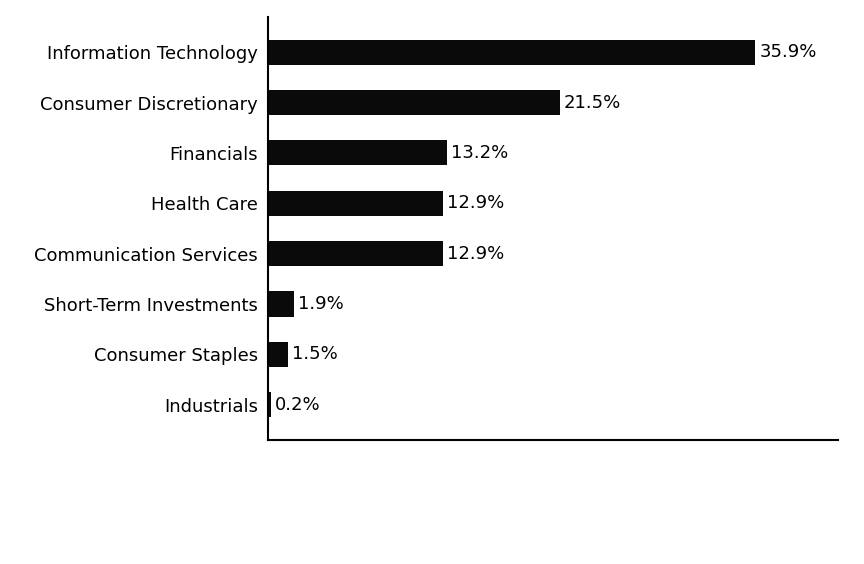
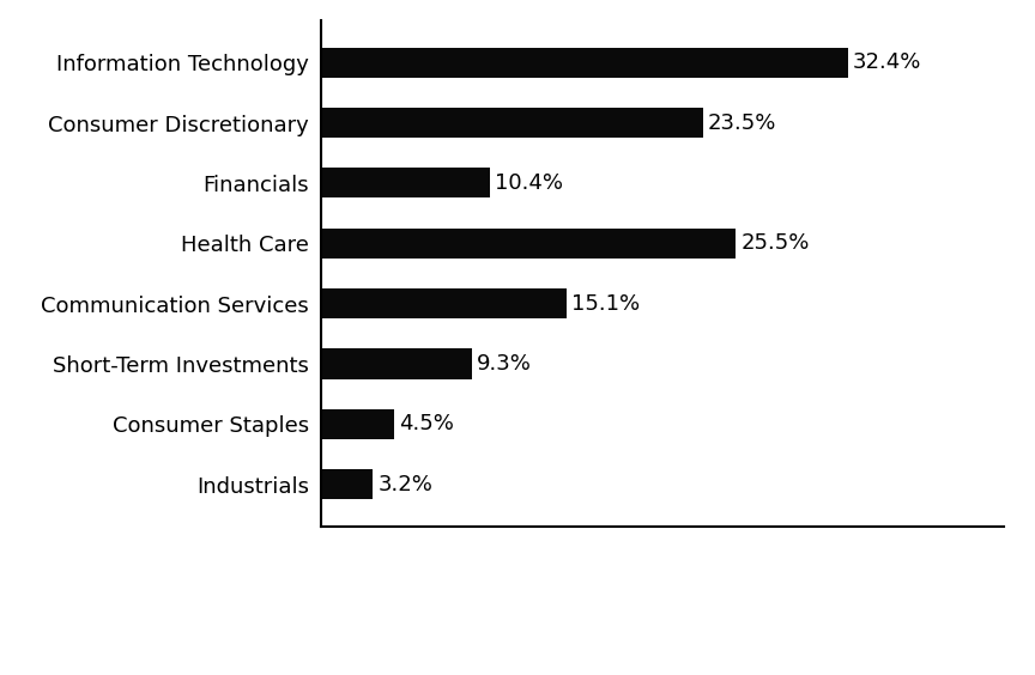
Information Technology: 35.9% -> 32.4%
Consumer Discretionary: 21.5% -> 23.5%
Financials: 13.2% -> 10.4%
Health Care: 12.9% -> 25.5%
Communication Services: 12.9% -> 15.1%
Short-Term Investments: 1.9% -> 9.3%
Consumer Staples: 1.5% -> 4.5%
Industrials: 0.2% -> 3.2%
